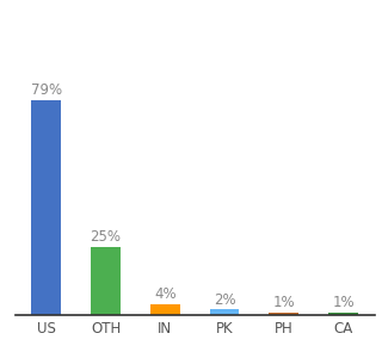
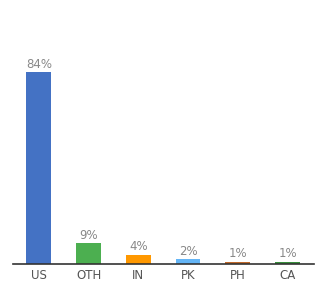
US: 79% -> 84%
OTH: 25% -> 9%
